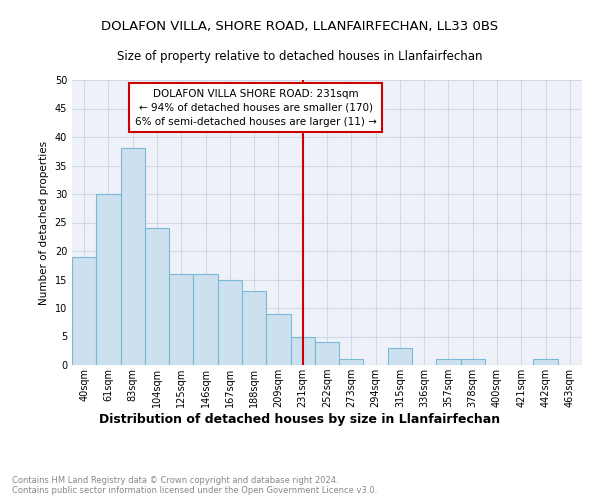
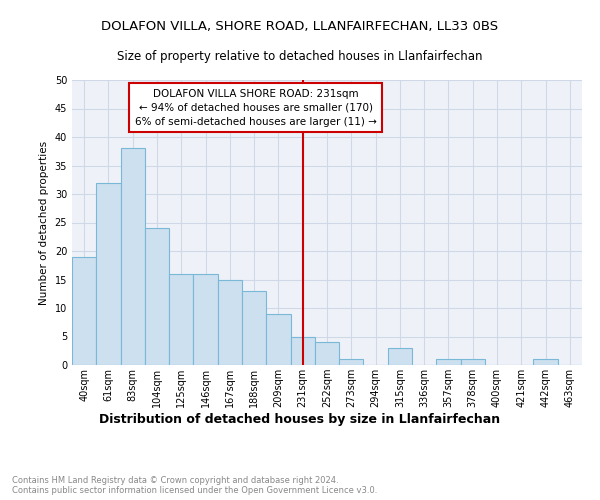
61sqm: 30 -> 32
